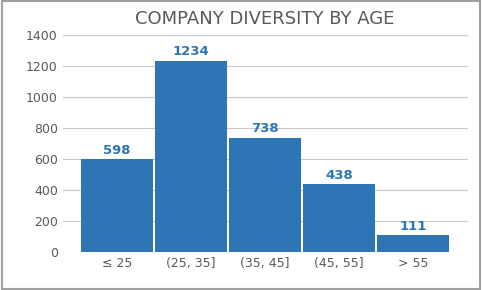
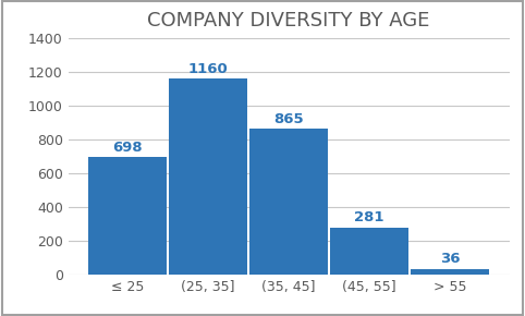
≤ 25: 598 -> 698
(25, 35]: 1234 -> 1160
(35, 45]: 738 -> 865
(45, 55]: 438 -> 281
> 55: 111 -> 36
